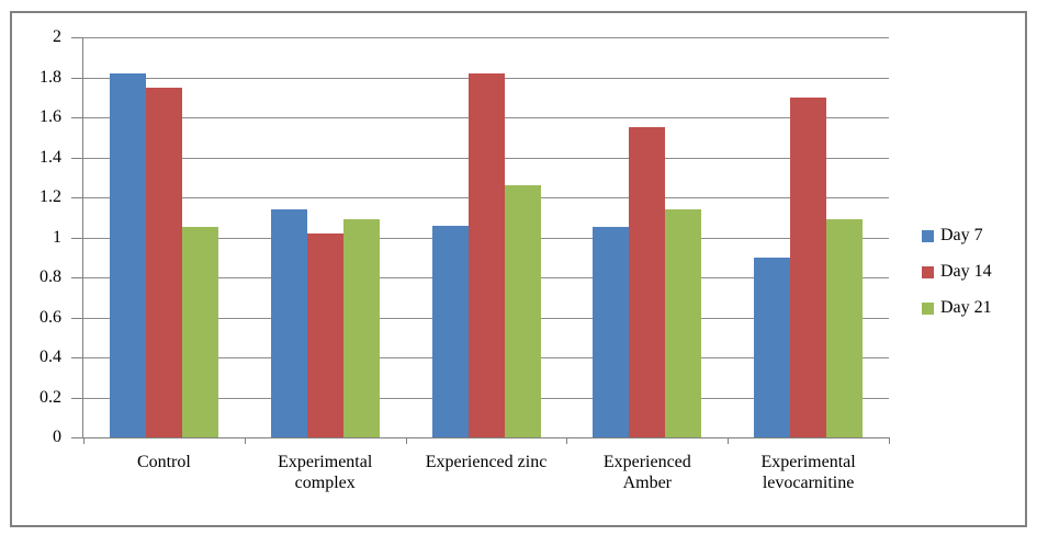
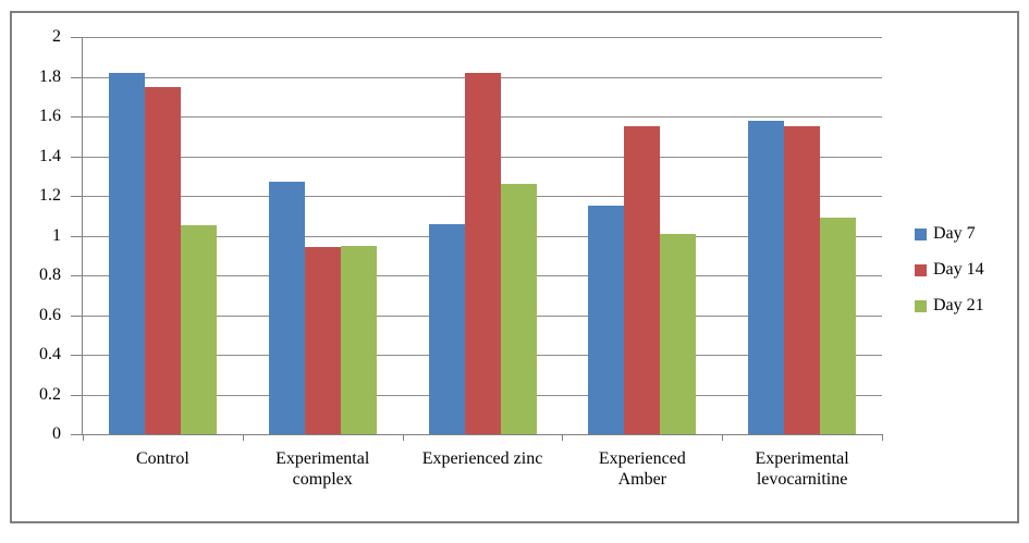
Day 7/Experimental complex: 1.14 -> 1.27
Day 14/Experimental complex: 1.02 -> 0.94
Day 21/Experimental complex: 1.09 -> 0.95
Day 7/Experienced Amber: 1.05 -> 1.15
Day 21/Experienced Amber: 1.14 -> 1.01
Day 7/Experimental levocarnitine: 0.90 -> 1.58
Day 14/Experimental levocarnitine: 1.70 -> 1.55
